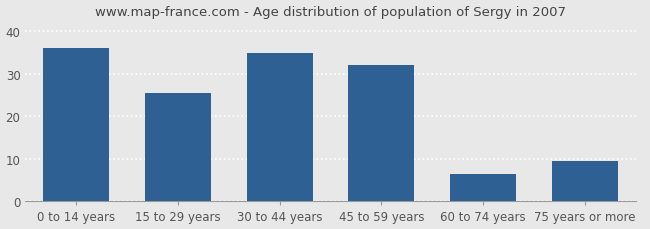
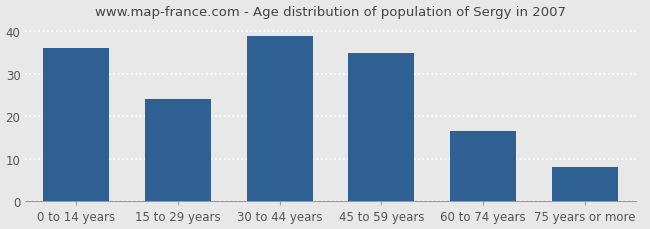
15 to 29 years: 25.5 -> 24.0
30 to 44 years: 35.0 -> 39.0
45 to 59 years: 32.0 -> 35.0
60 to 74 years: 6.5 -> 16.5
75 years or more: 9.5 -> 8.0
